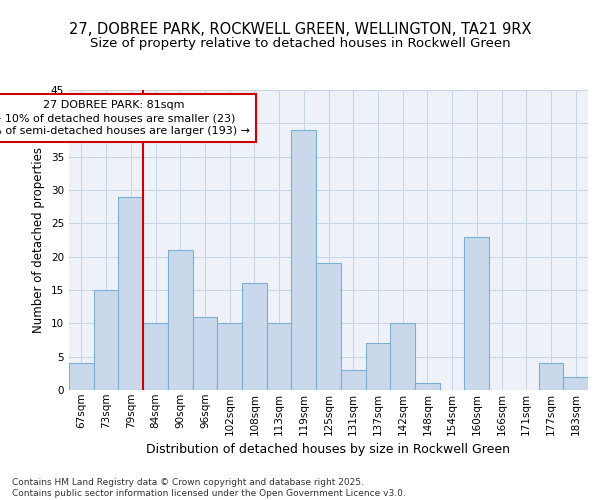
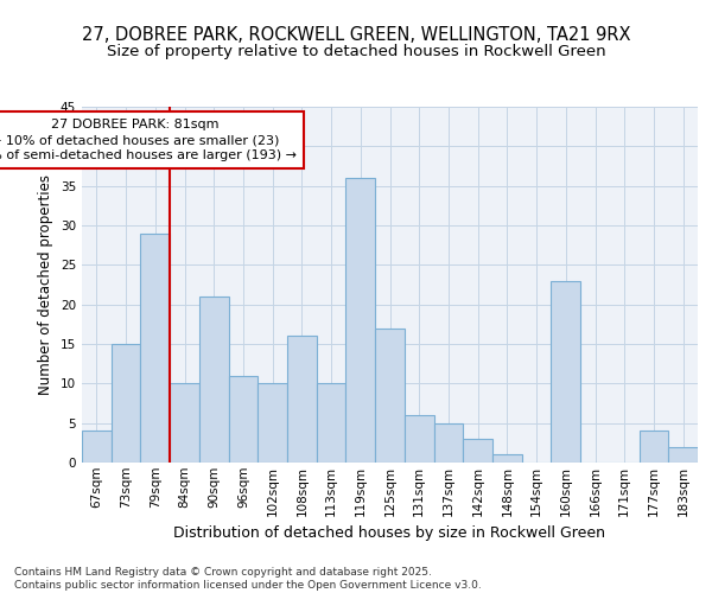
119sqm: 39 -> 36
125sqm: 19 -> 17
131sqm: 3 -> 6
137sqm: 7 -> 5
142sqm: 10 -> 3
